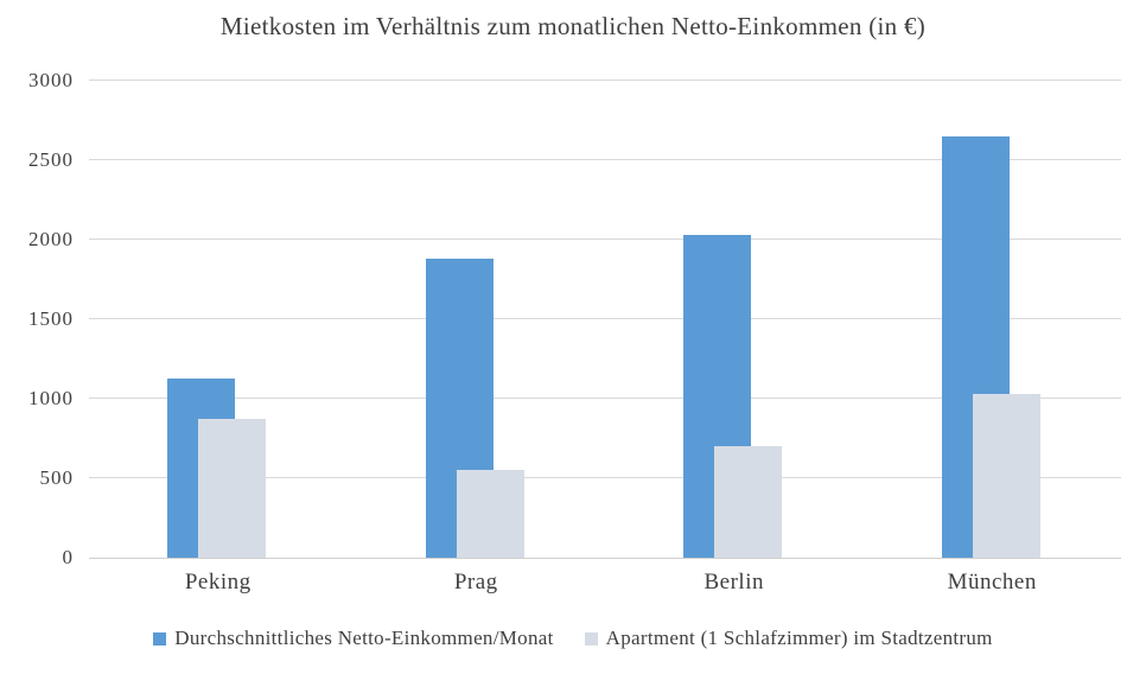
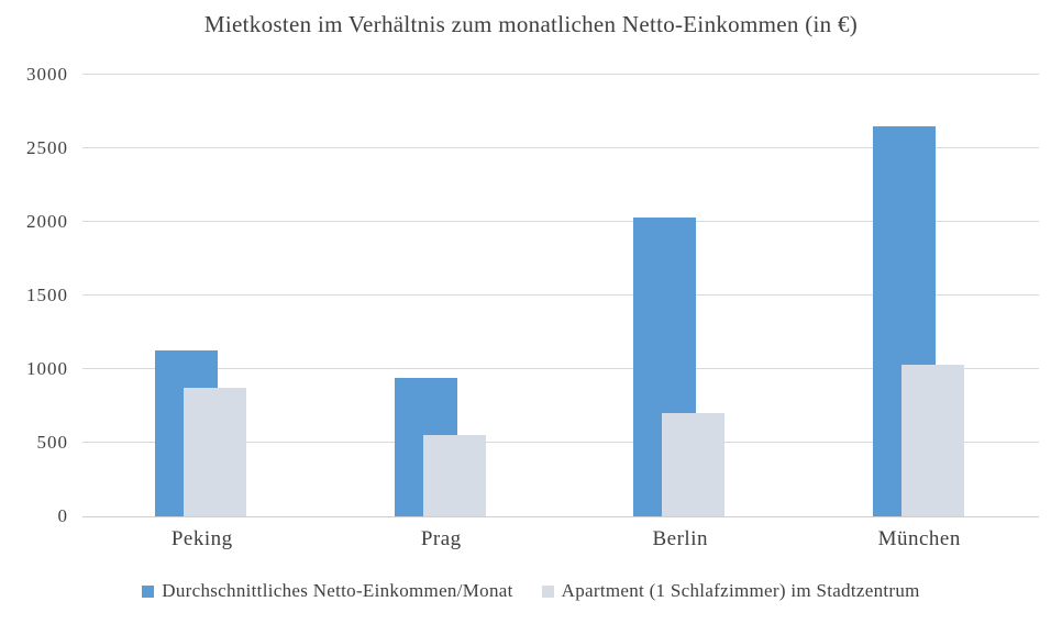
Durchschnittliches Netto-Einkommen/Monat/Prag: 1880 -> 940
